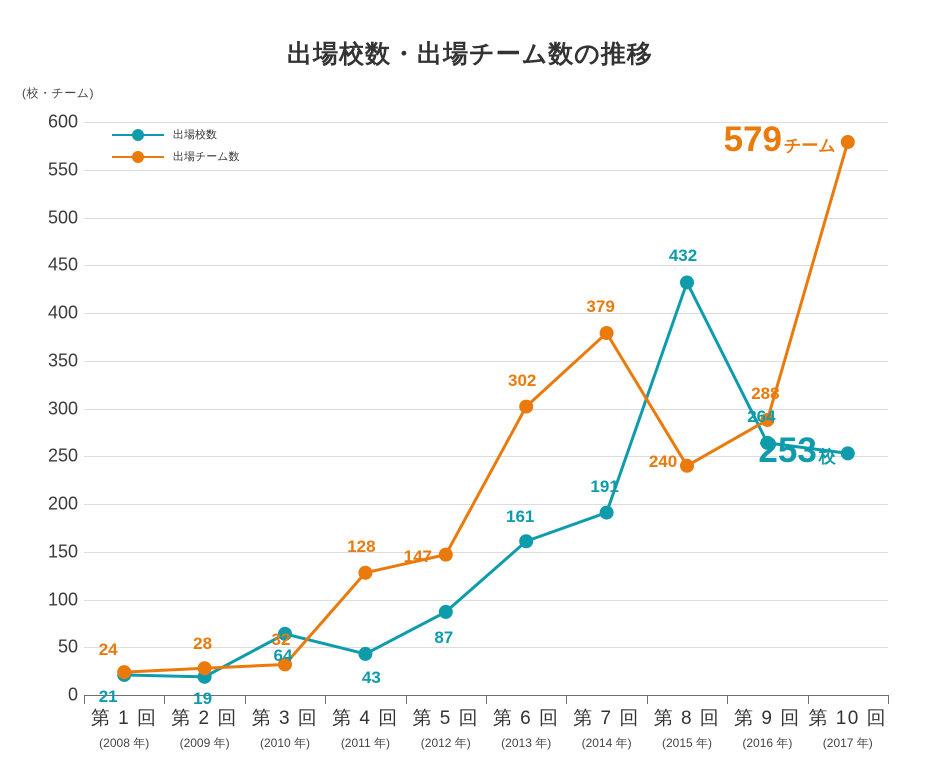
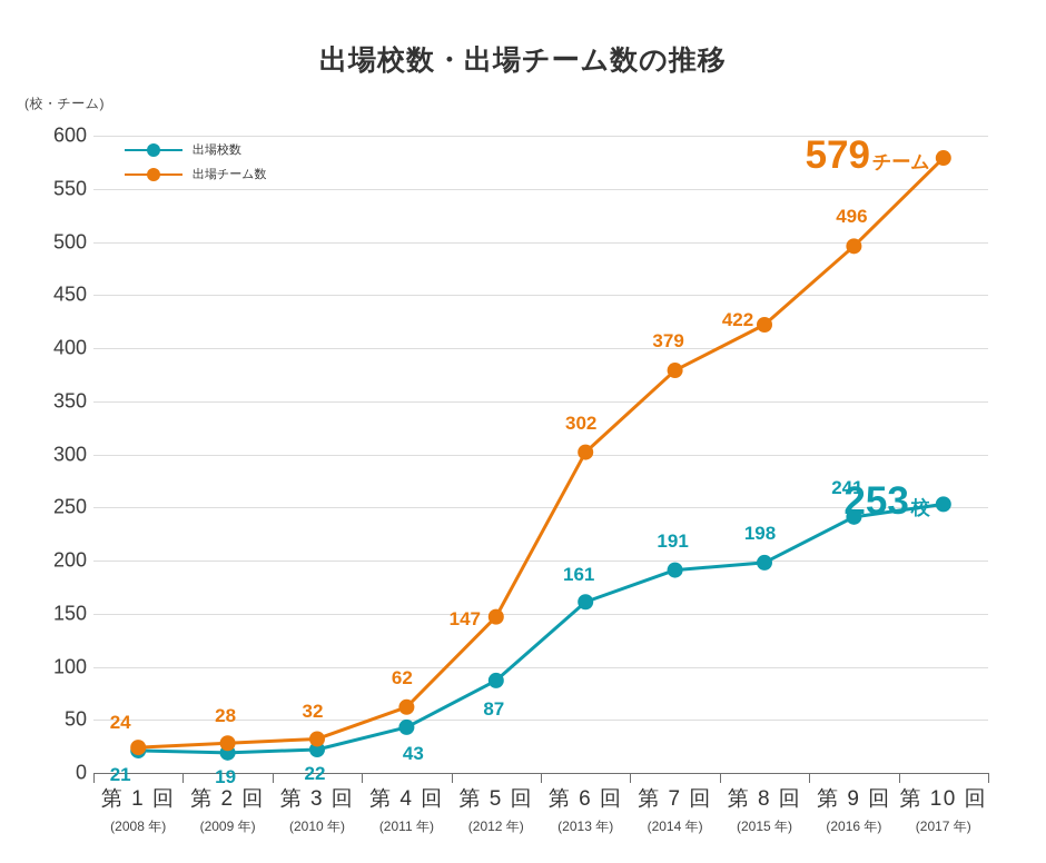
出場校数/第 3 回: 64 -> 22
出場チーム数/第 4 回: 128 -> 62
出場校数/第 8 回: 432 -> 198
出場チーム数/第 8 回: 240 -> 422
出場校数/第 9 回: 264 -> 241
出場チーム数/第 9 回: 288 -> 496
